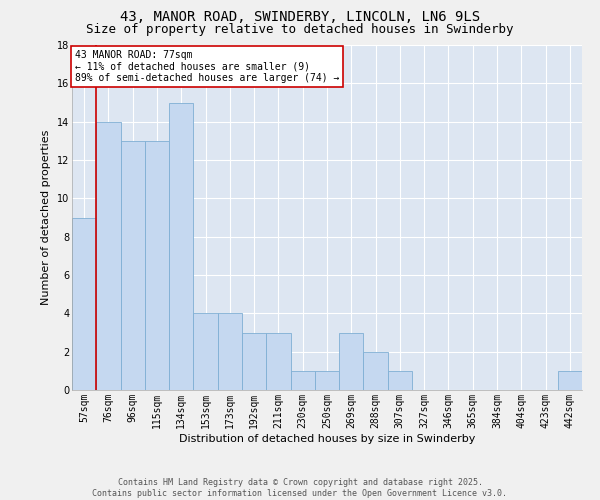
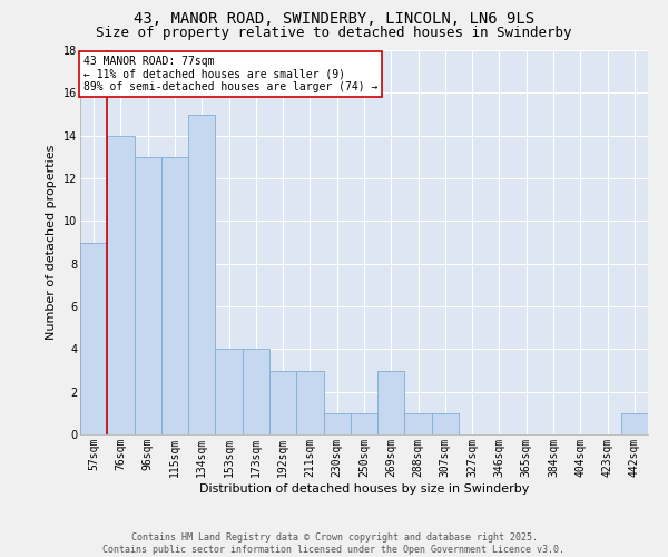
288sqm: 2 -> 1
